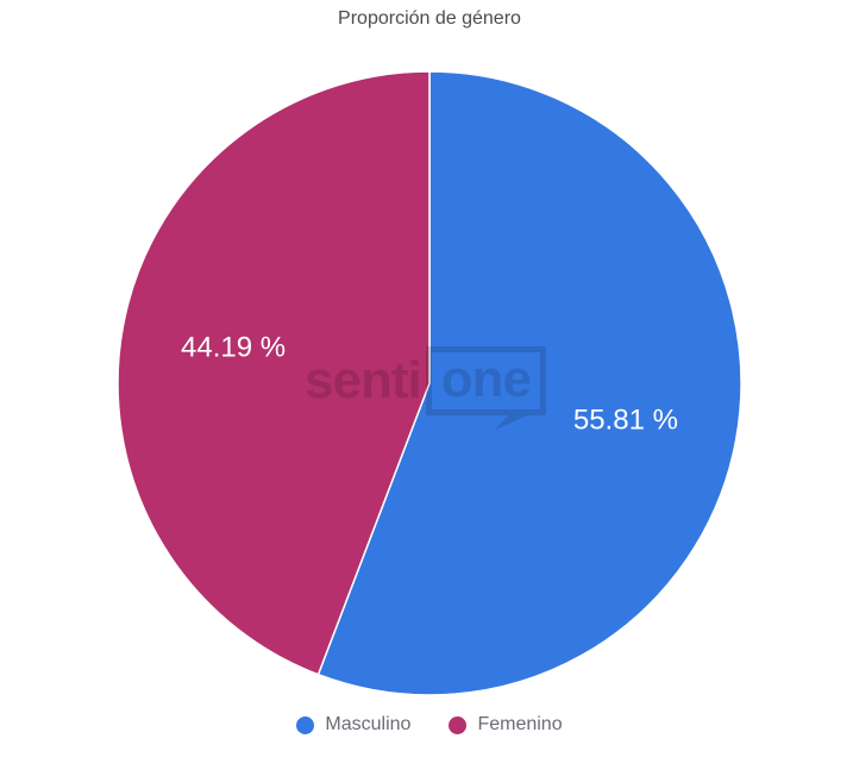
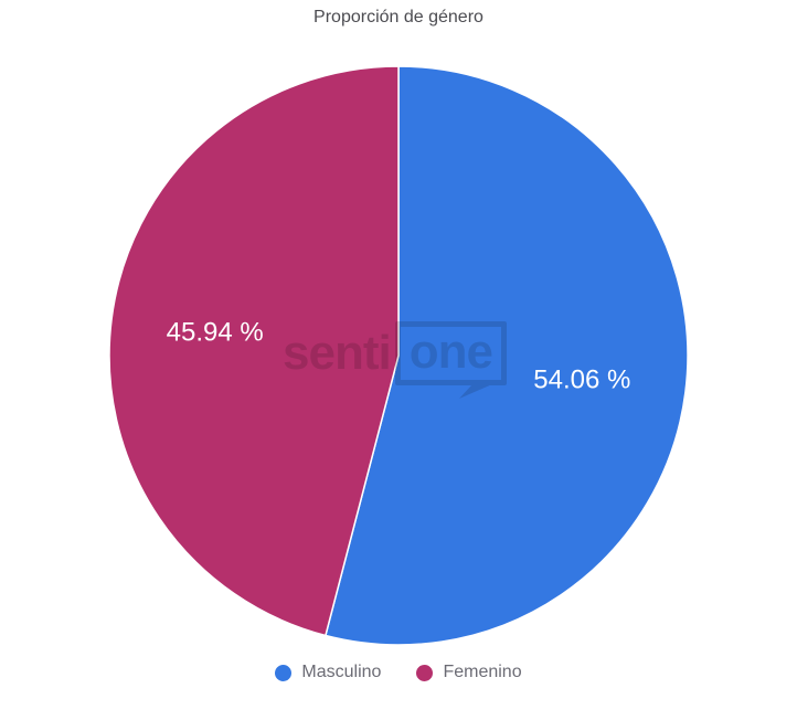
Masculino: 55.81 -> 54.06
Femenino: 44.19 -> 45.94
